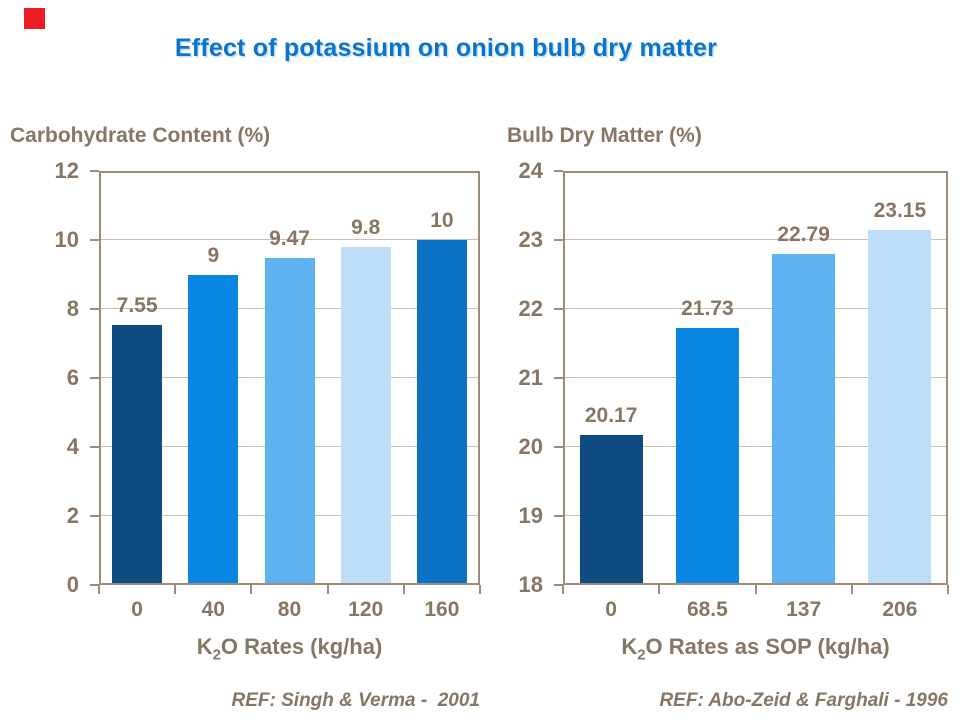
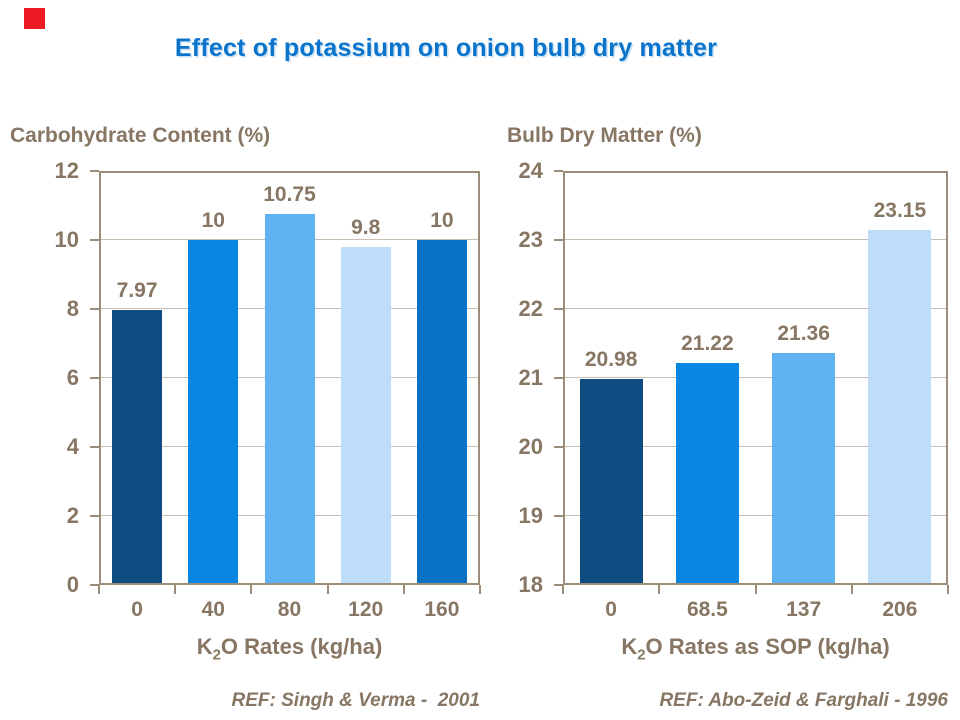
Carbohydrate Content (%)/0: 7.55 -> 7.97
Carbohydrate Content (%)/40: 9 -> 10
Carbohydrate Content (%)/80: 9.47 -> 10.75
Bulb Dry Matter (%)/0: 20.17 -> 20.98
Bulb Dry Matter (%)/68.5: 21.73 -> 21.22
Bulb Dry Matter (%)/137: 22.79 -> 21.36
